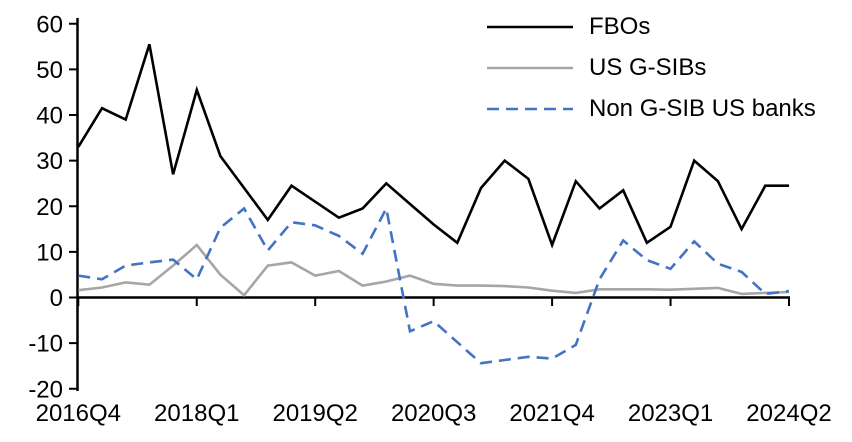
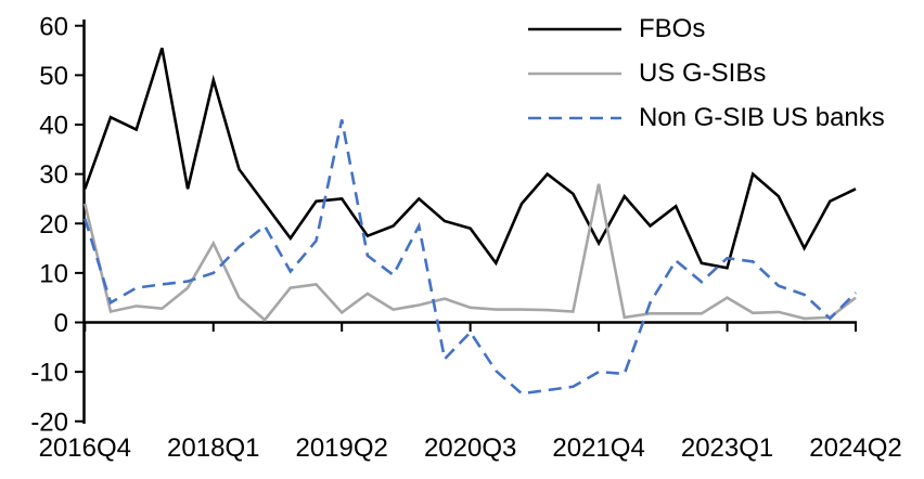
FBOs/2016Q4: 33 -> 27
US G-SIBs/2016Q4: 2 -> 24
Non G-SIB US banks/2016Q4: 5 -> 21
FBOs/2018Q1: 46 -> 49
US G-SIBs/2018Q1: 12 -> 16
Non G-SIB US banks/2018Q1: 4 -> 10
FBOs/2019Q2: 21 -> 25
US G-SIBs/2019Q2: 5 -> 2
Non G-SIB US banks/2019Q2: 16 -> 41
FBOs/2020Q3: 16 -> 19
Non G-SIB US banks/2020Q3: -5 -> -2
FBOs/2021Q4: 12 -> 16
US G-SIBs/2021Q4: 2 -> 28
Non G-SIB US banks/2021Q4: -13 -> -10
FBOs/2023Q1: 16 -> 11
US G-SIBs/2023Q1: 2 -> 5
Non G-SIB US banks/2023Q1: 6 -> 13
FBOs/2024Q2: 24 -> 27
US G-SIBs/2024Q2: 1 -> 5
Non G-SIB US banks/2024Q2: 1 -> 6
